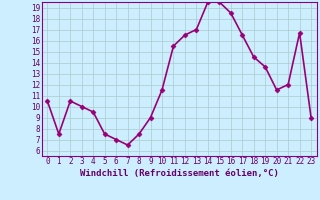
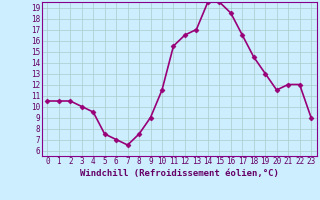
1: 7.5 -> 10.5
19: 13.6 -> 13.0
22: 16.7 -> 12.0
